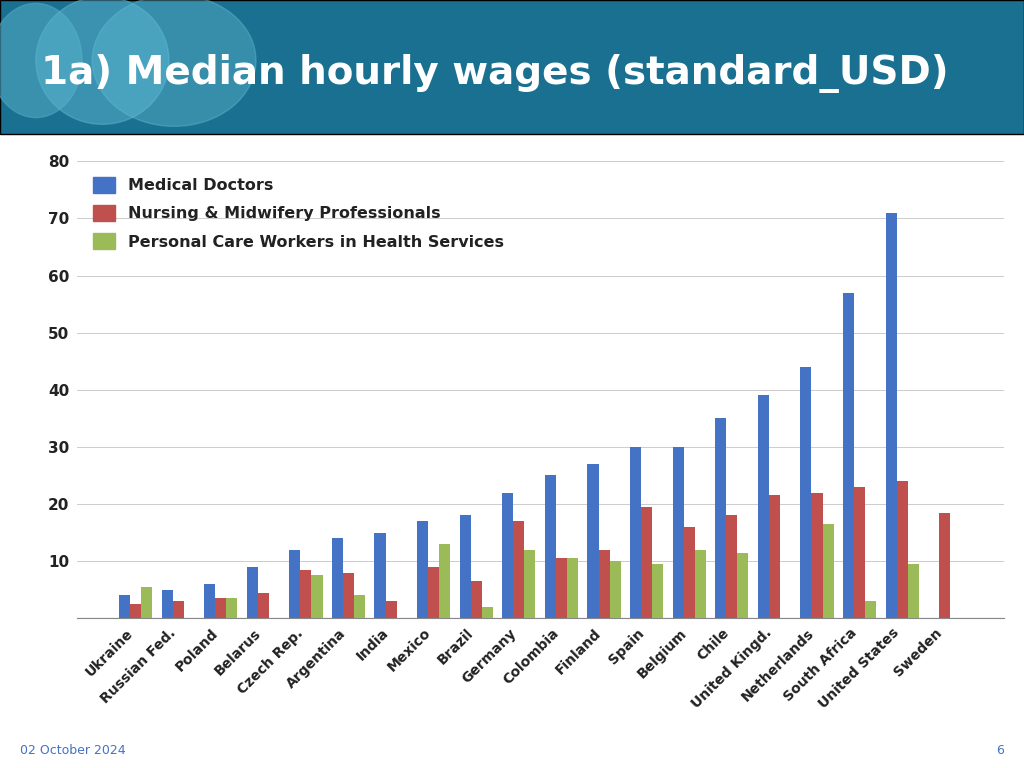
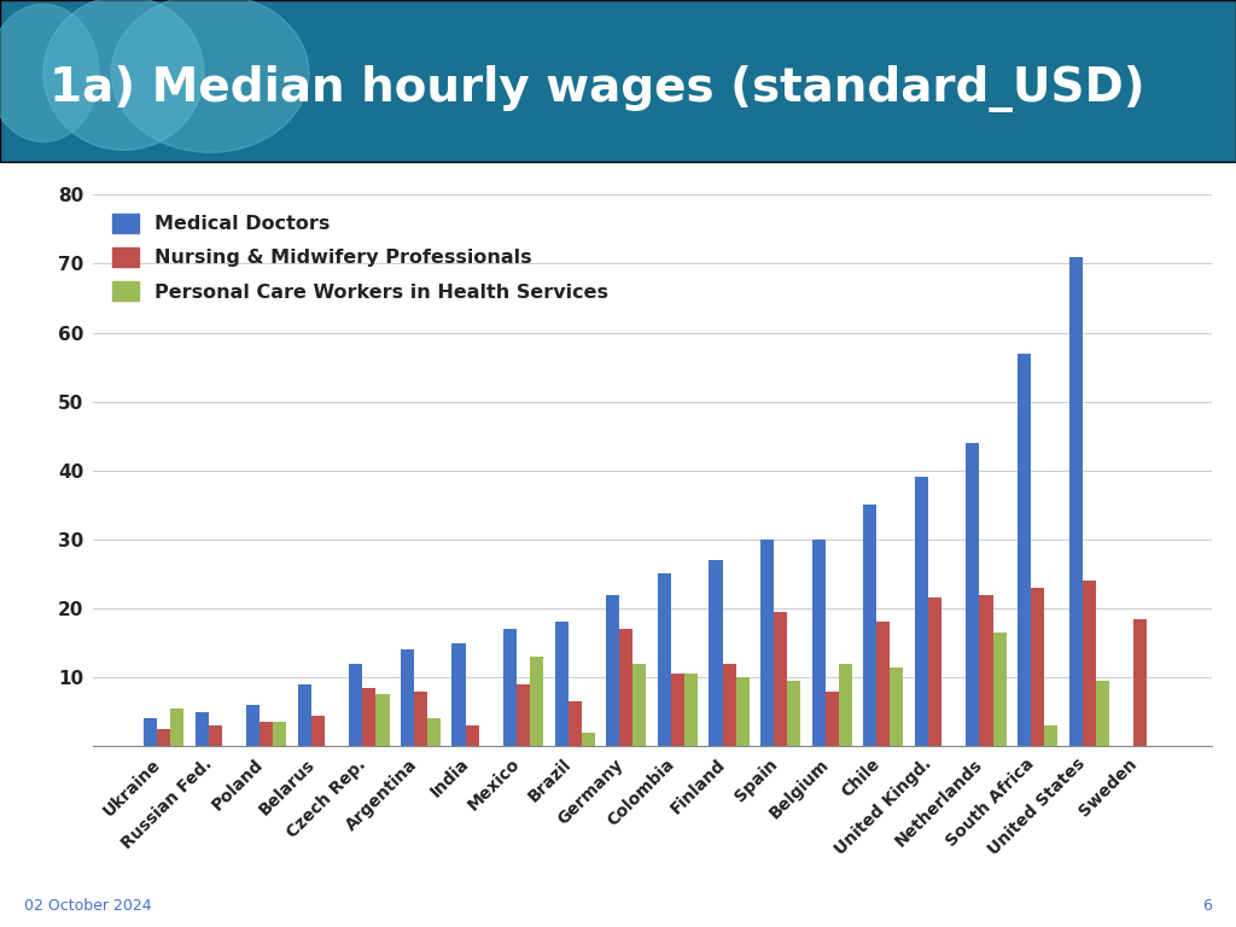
Nursing & Midwifery Professionals/Belgium: 16.0 -> 8.0
